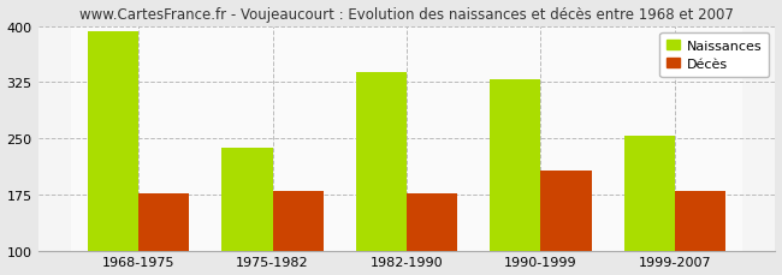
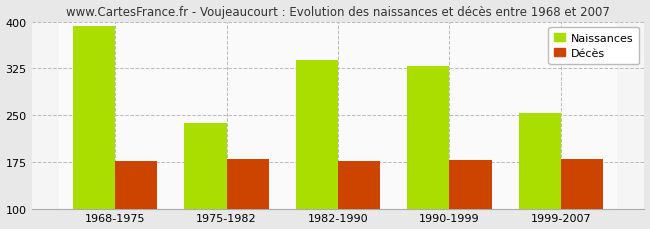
Décès/1990-1999: 207 -> 178
